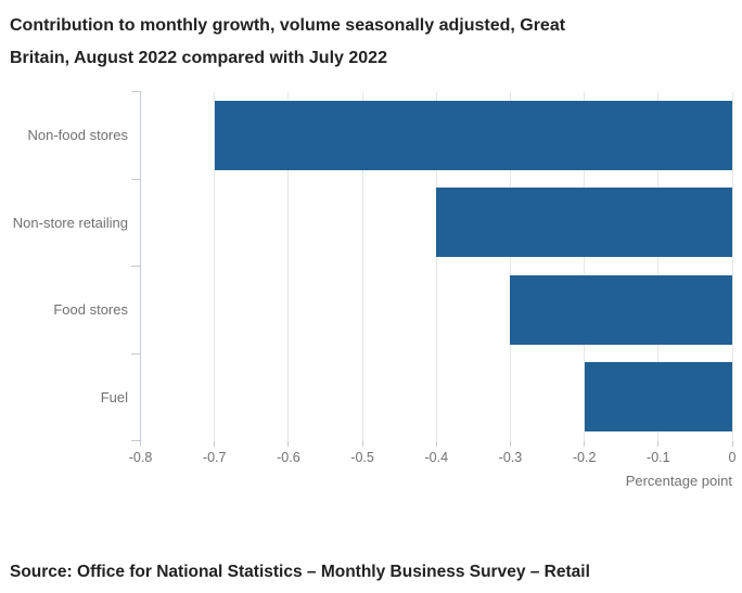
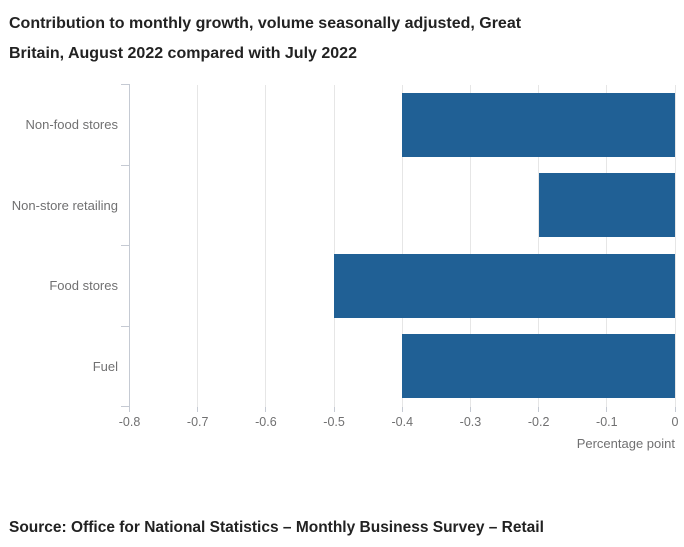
Non-food stores: -0.7 -> -0.4
Non-store retailing: -0.4 -> -0.2
Food stores: -0.3 -> -0.5
Fuel: -0.2 -> -0.4
